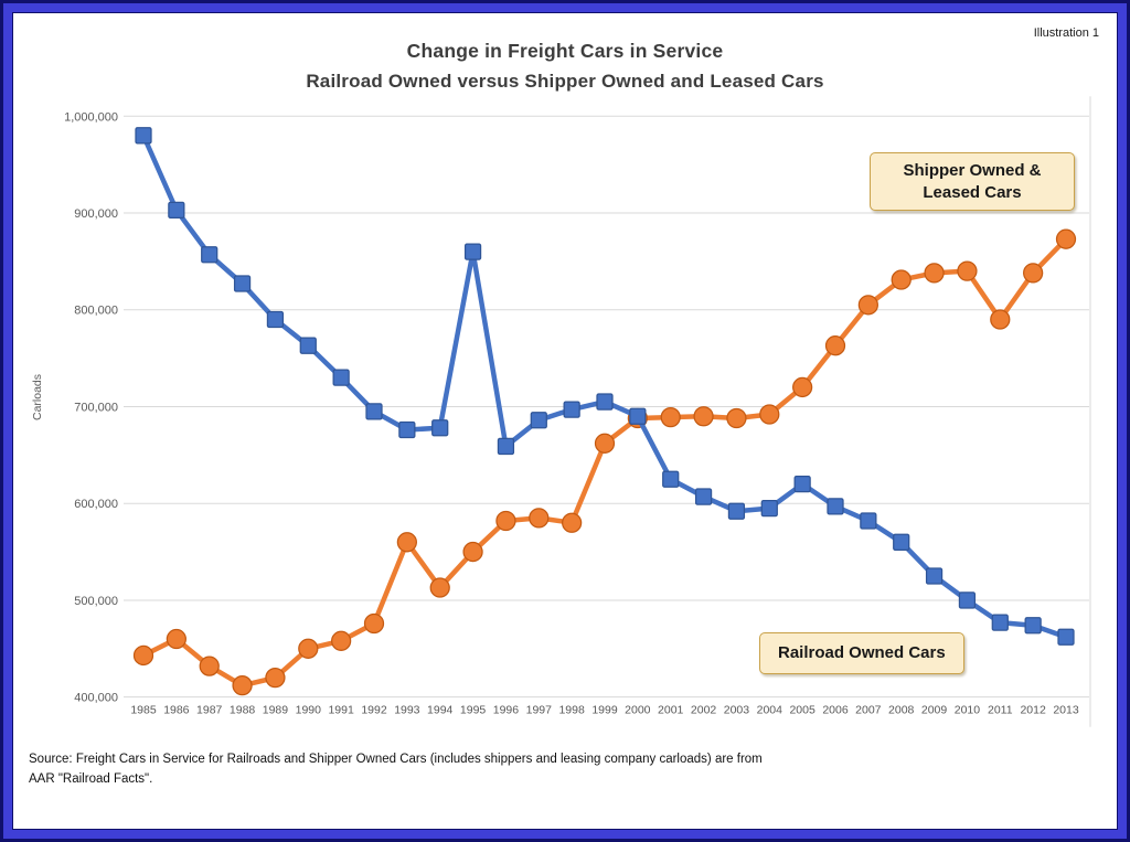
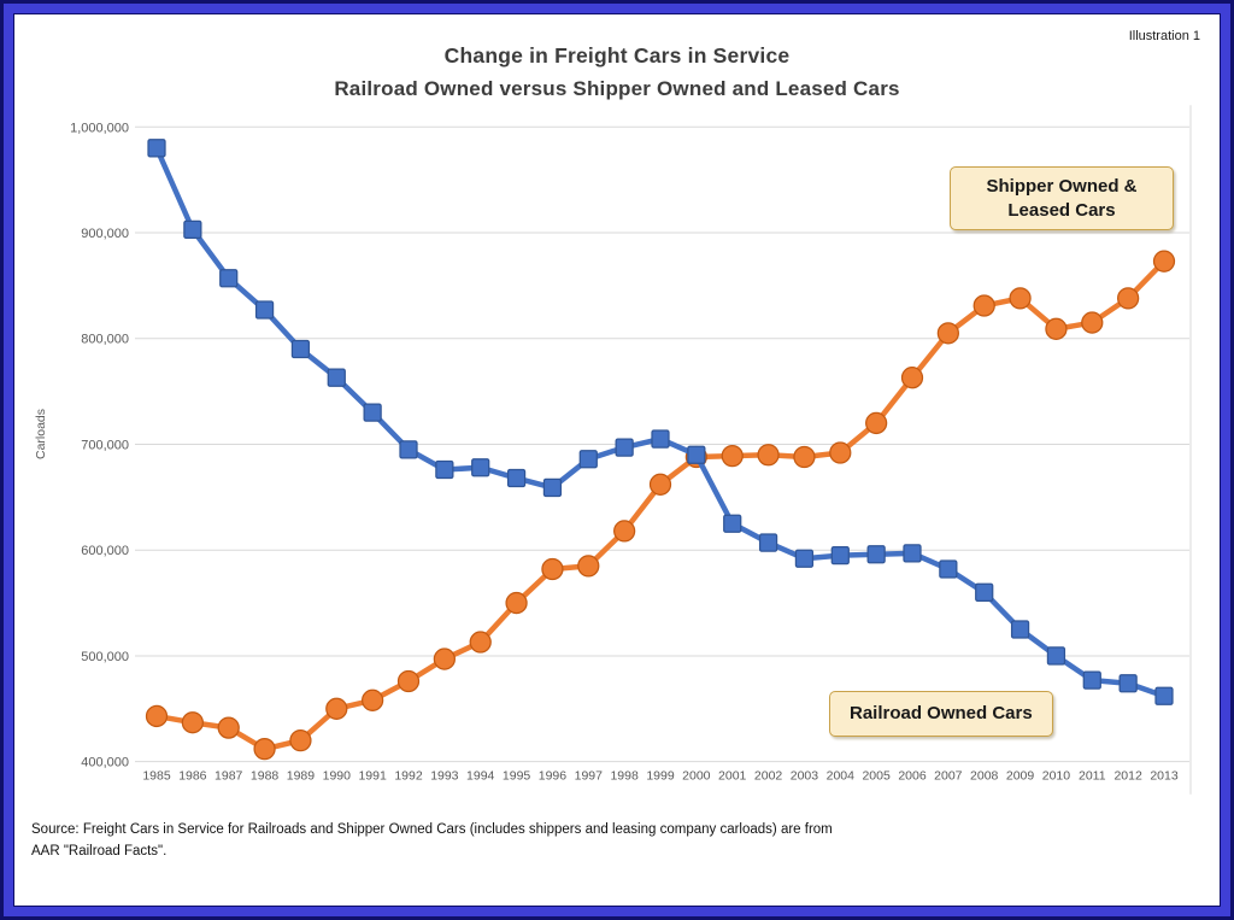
Shipper Owned & Leased Cars/1986: 460000 -> 440000
Shipper Owned & Leased Cars/1993: 560000 -> 500000
Railroad Owned Cars/1995: 860000 -> 670000
Shipper Owned & Leased Cars/1998: 580000 -> 620000
Railroad Owned Cars/2005: 620000 -> 600000
Shipper Owned & Leased Cars/2010: 840000 -> 810000
Shipper Owned & Leased Cars/2011: 790000 -> 820000
